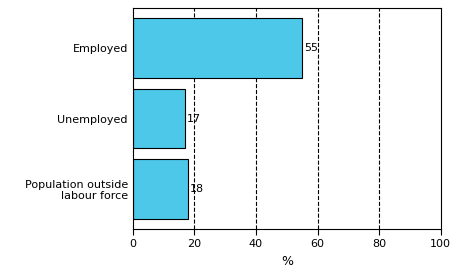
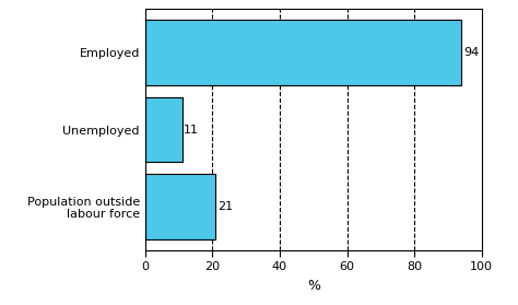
Employed: 55 -> 94
Unemployed: 17 -> 11
Population outside labour force: 18 -> 21
